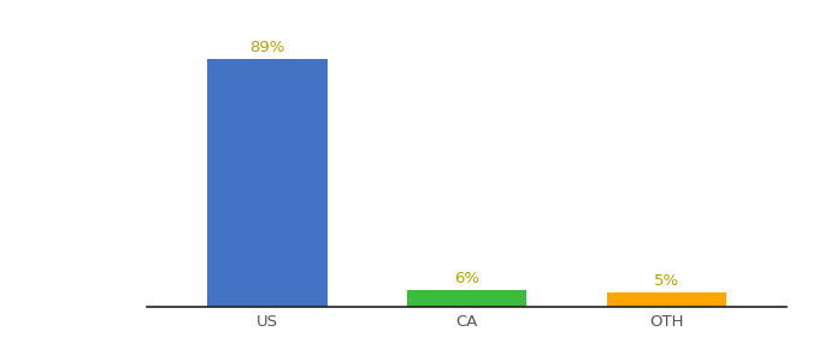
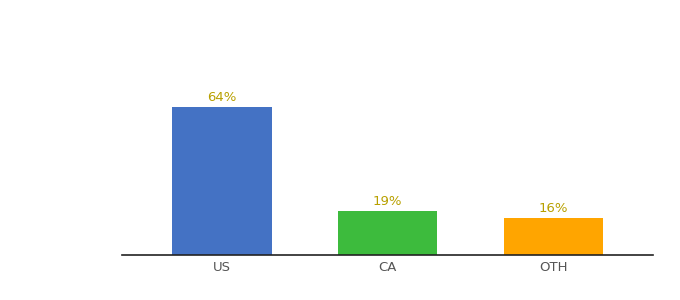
US: 89% -> 64%
CA: 6% -> 19%
OTH: 5% -> 16%
